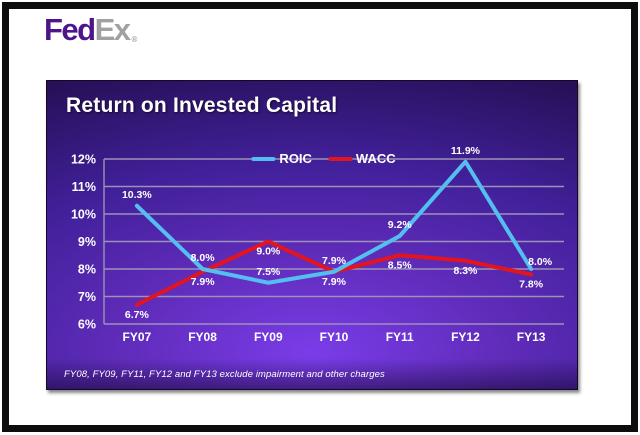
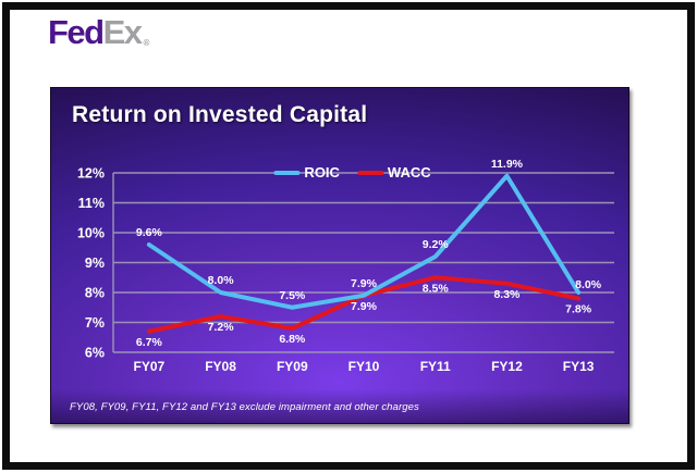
ROIC/FY07: 10.3% -> 9.6%
WACC/FY08: 7.9% -> 7.2%
WACC/FY09: 9.0% -> 6.8%
